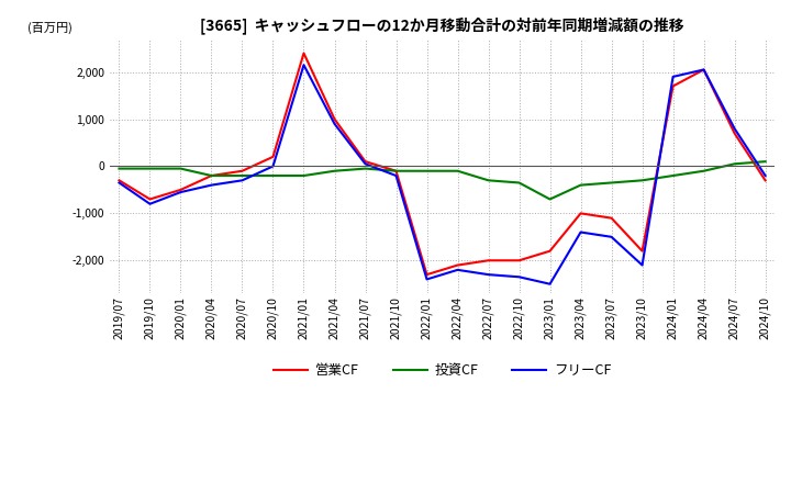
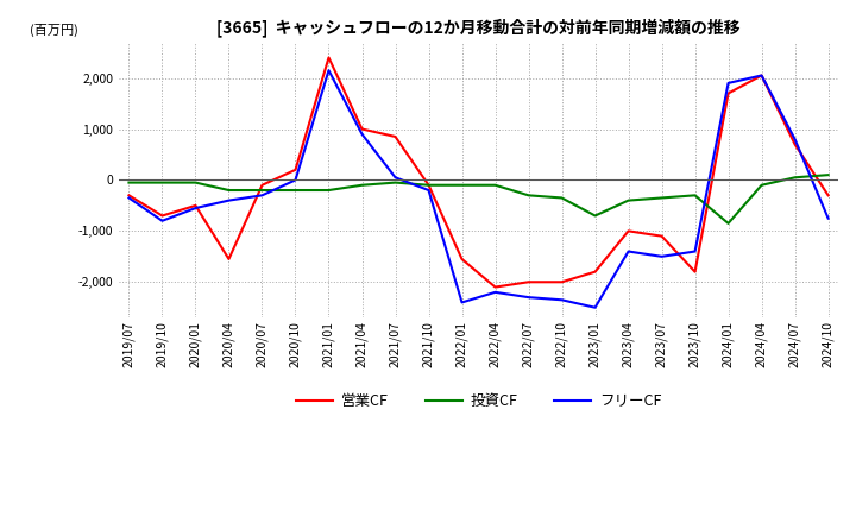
営業CF/2020/04: -200 -> -1,550
営業CF/2021/07: 100 -> 850
営業CF/2022/01: -2,300 -> -1,550
フリーCF/2023/10: -2,100 -> -1,400
投資CF/2024/01: -200 -> -850
フリーCF/2024/10: -200 -> -750
